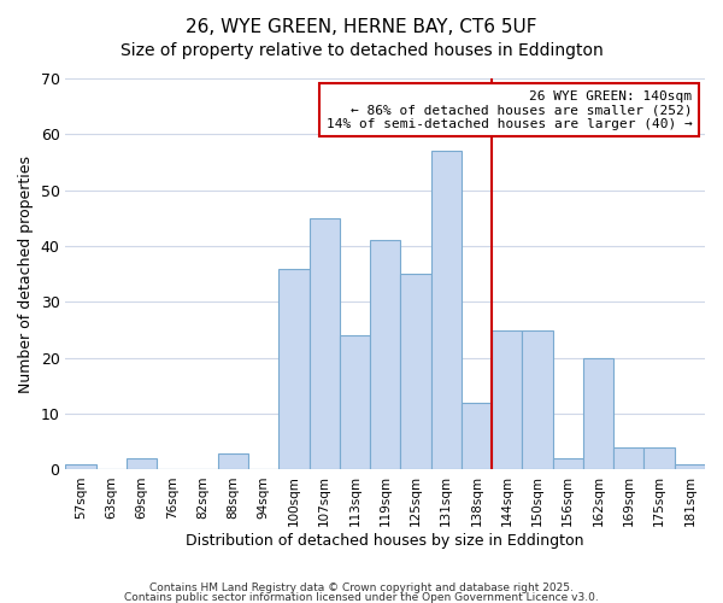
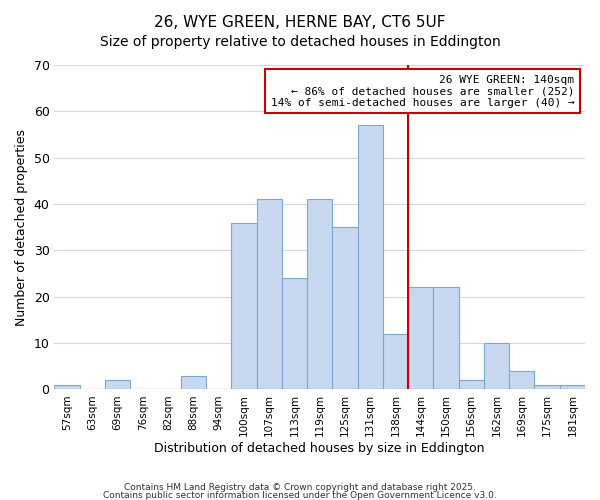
107sqm: 45 -> 41
144sqm: 25 -> 22
150sqm: 25 -> 22
162sqm: 20 -> 10
175sqm: 4 -> 1
